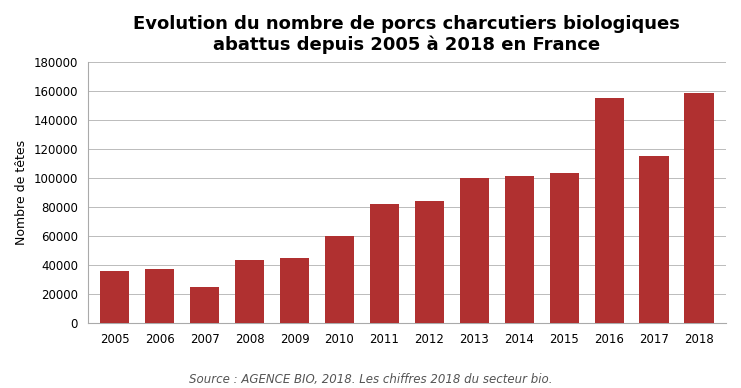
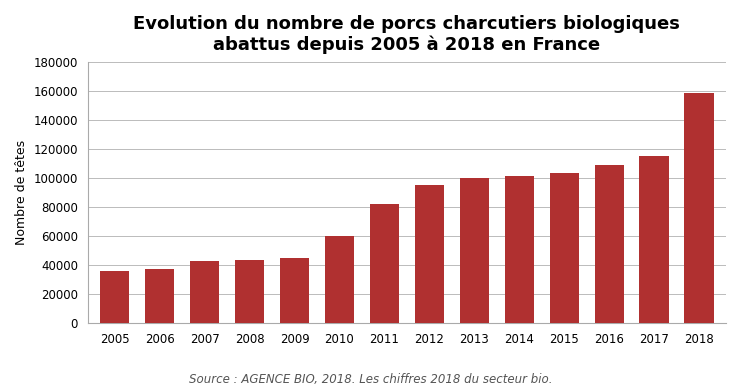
2007: 25000 -> 43000
2012: 84000 -> 95000
2016: 155000 -> 109000
